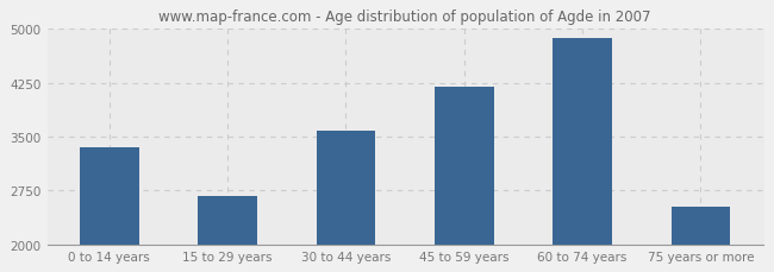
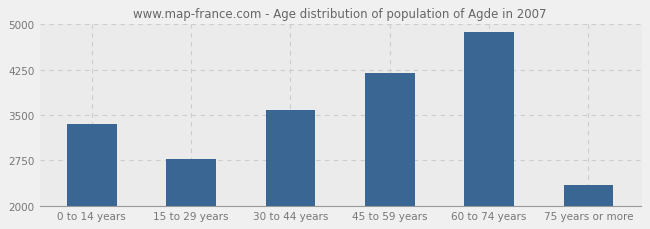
15 to 29 years: 2680 -> 2780
75 years or more: 2520 -> 2350
